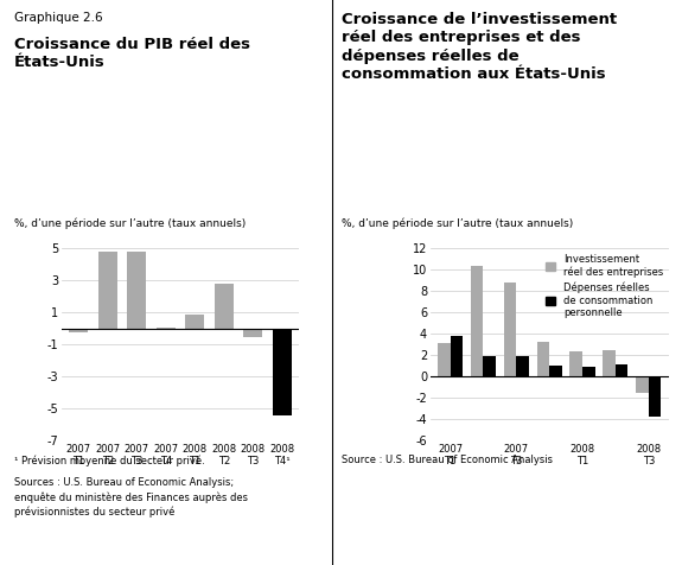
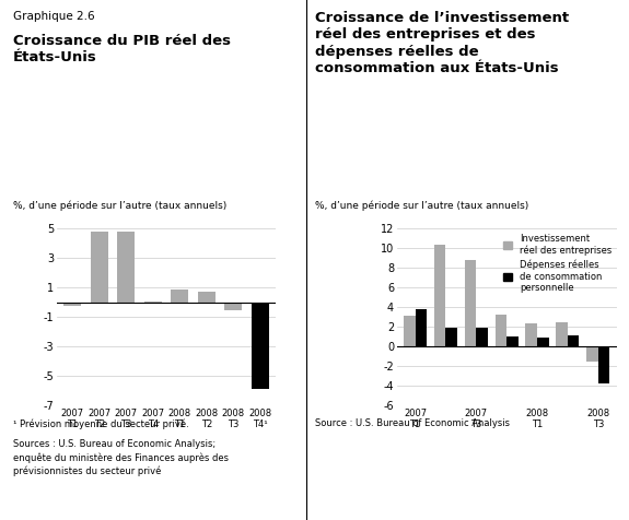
2008 T2: 2.8 -> 0.7
2008 T4¹: -5.4 -> -5.9
